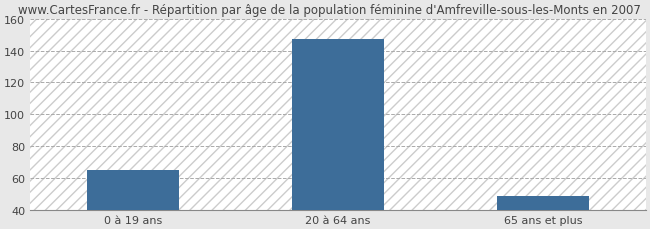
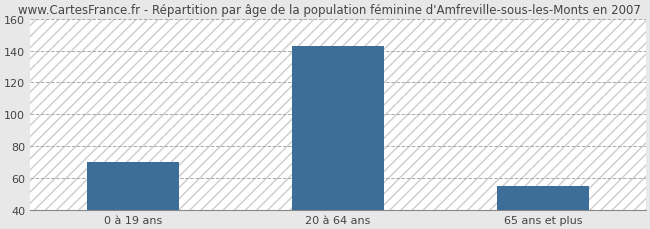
0 à 19 ans: 65 -> 70
20 à 64 ans: 147 -> 143
65 ans et plus: 49 -> 55
